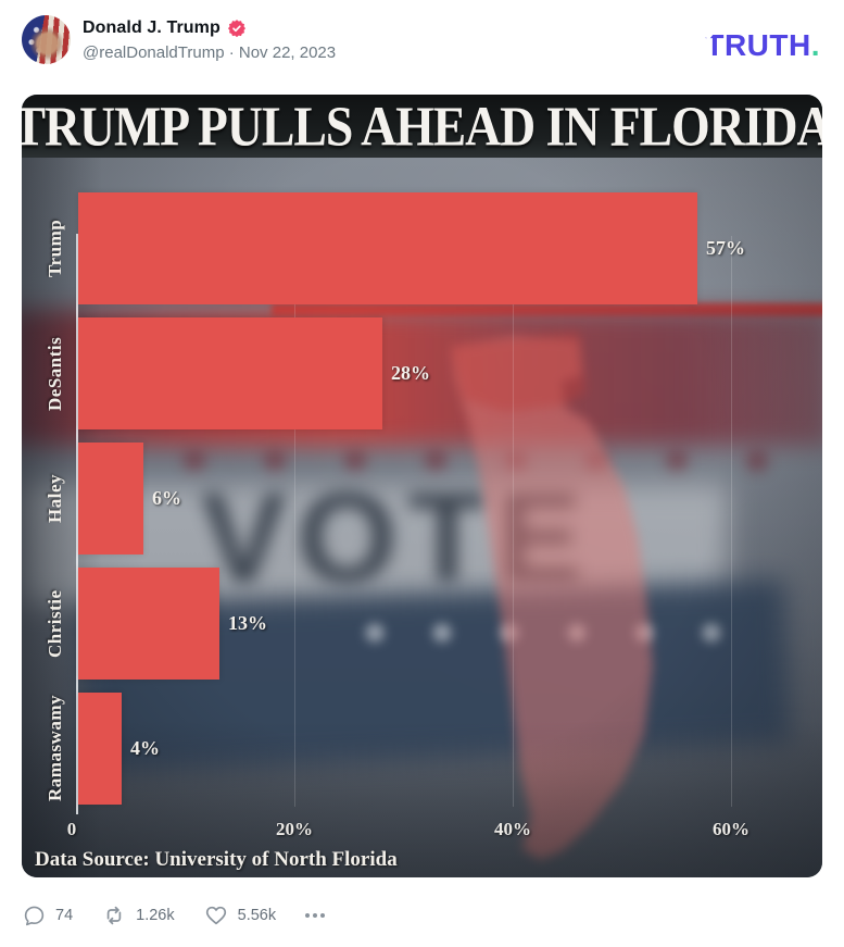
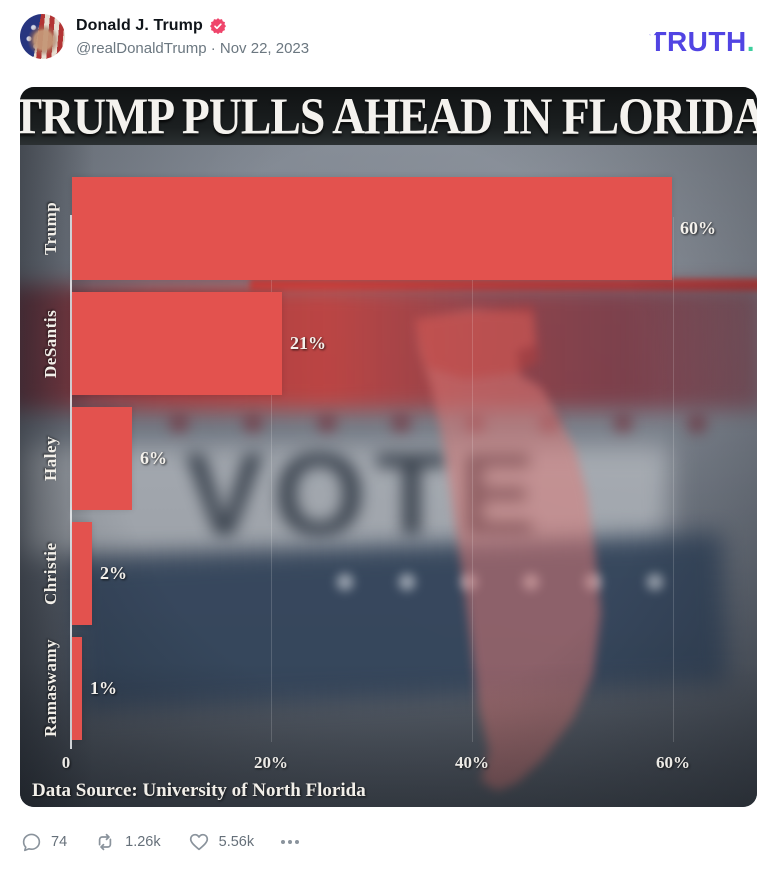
Trump: 57% -> 60%
DeSantis: 28% -> 21%
Christie: 13% -> 2%
Ramaswamy: 4% -> 1%
